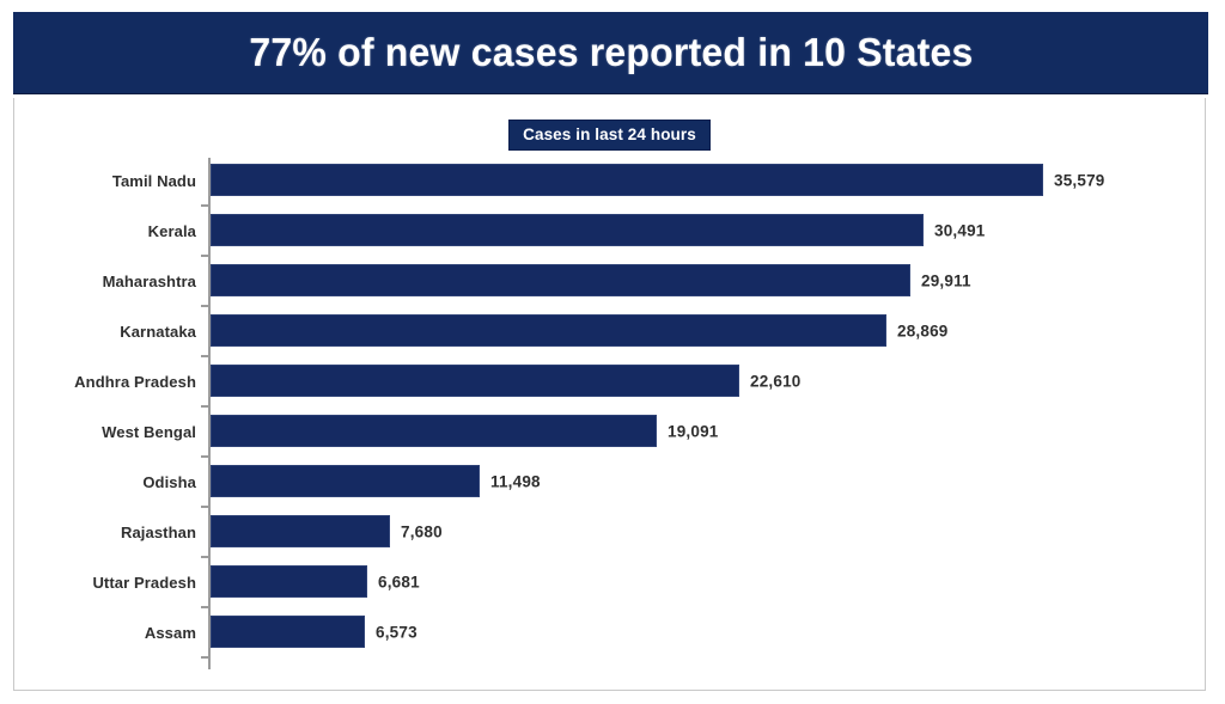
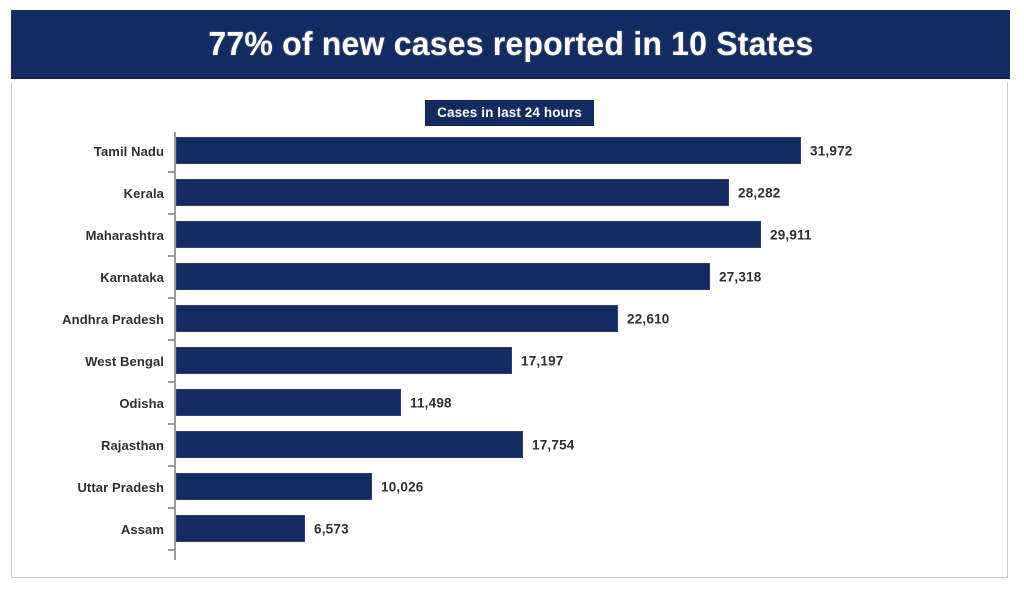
Tamil Nadu: 35,579 -> 31,972
Kerala: 30,491 -> 28,282
Karnataka: 28,869 -> 27,318
West Bengal: 19,091 -> 17,197
Rajasthan: 7,680 -> 17,754
Uttar Pradesh: 6,681 -> 10,026
